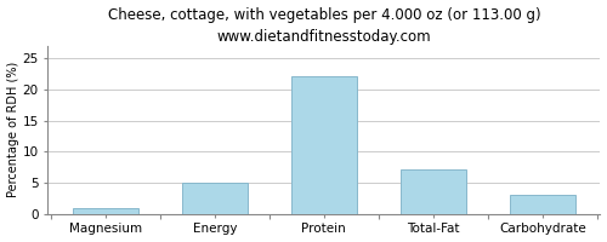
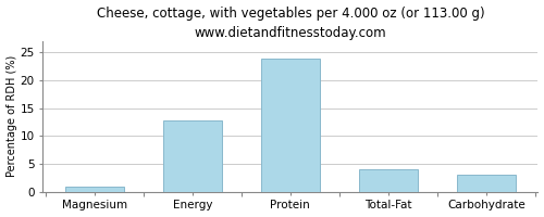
Energy: 5.0 -> 12.8
Protein: 22.0 -> 23.8
Total-Fat: 7.2 -> 4.0
